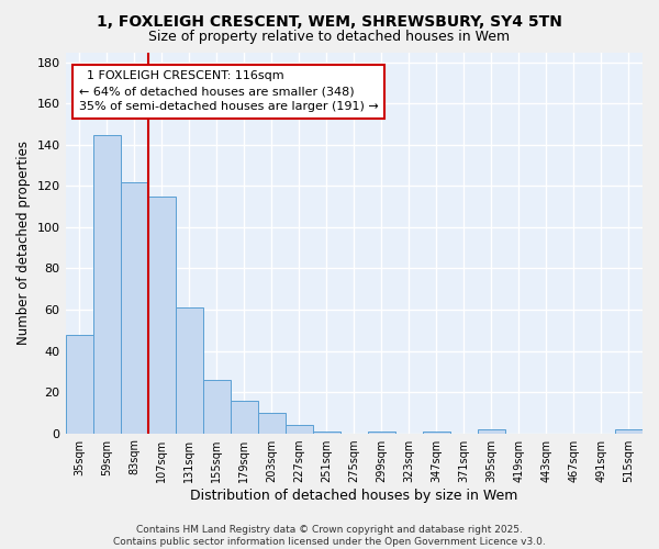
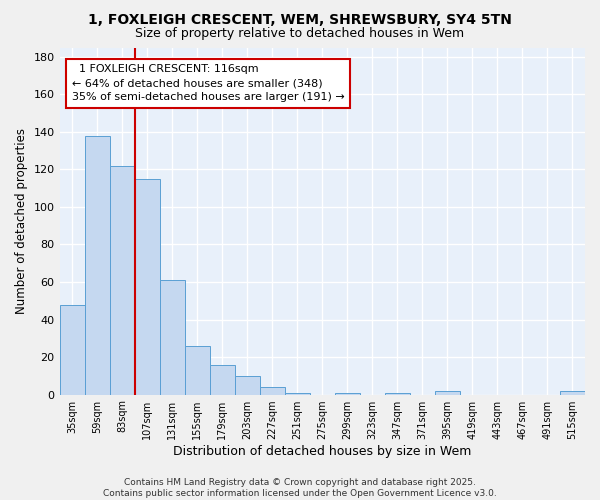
59sqm: 145 -> 138
